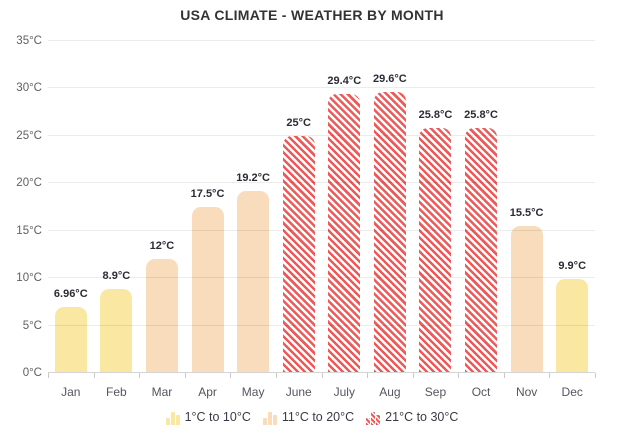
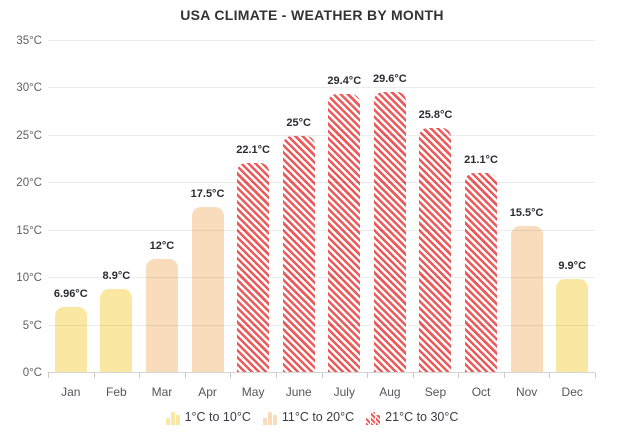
May: 19.2°C -> 22.1°C
Oct: 25.8°C -> 21.1°C
